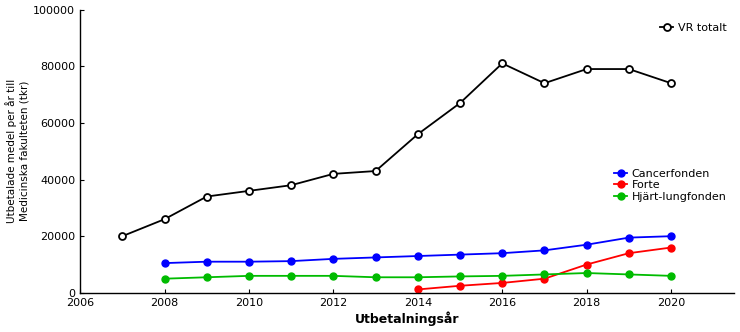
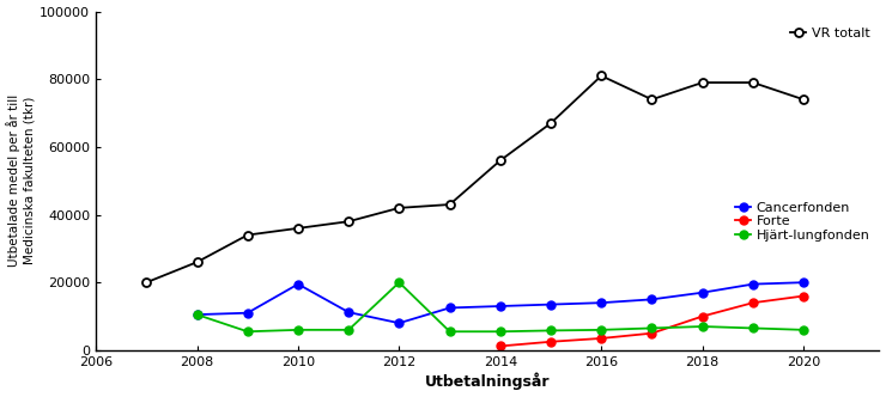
Hjärt-lungfonden/2008: 5000 -> 10500
Cancerfonden/2010: 11000 -> 19500
Cancerfonden/2012: 12000 -> 8000
Hjärt-lungfonden/2012: 6000 -> 20000
